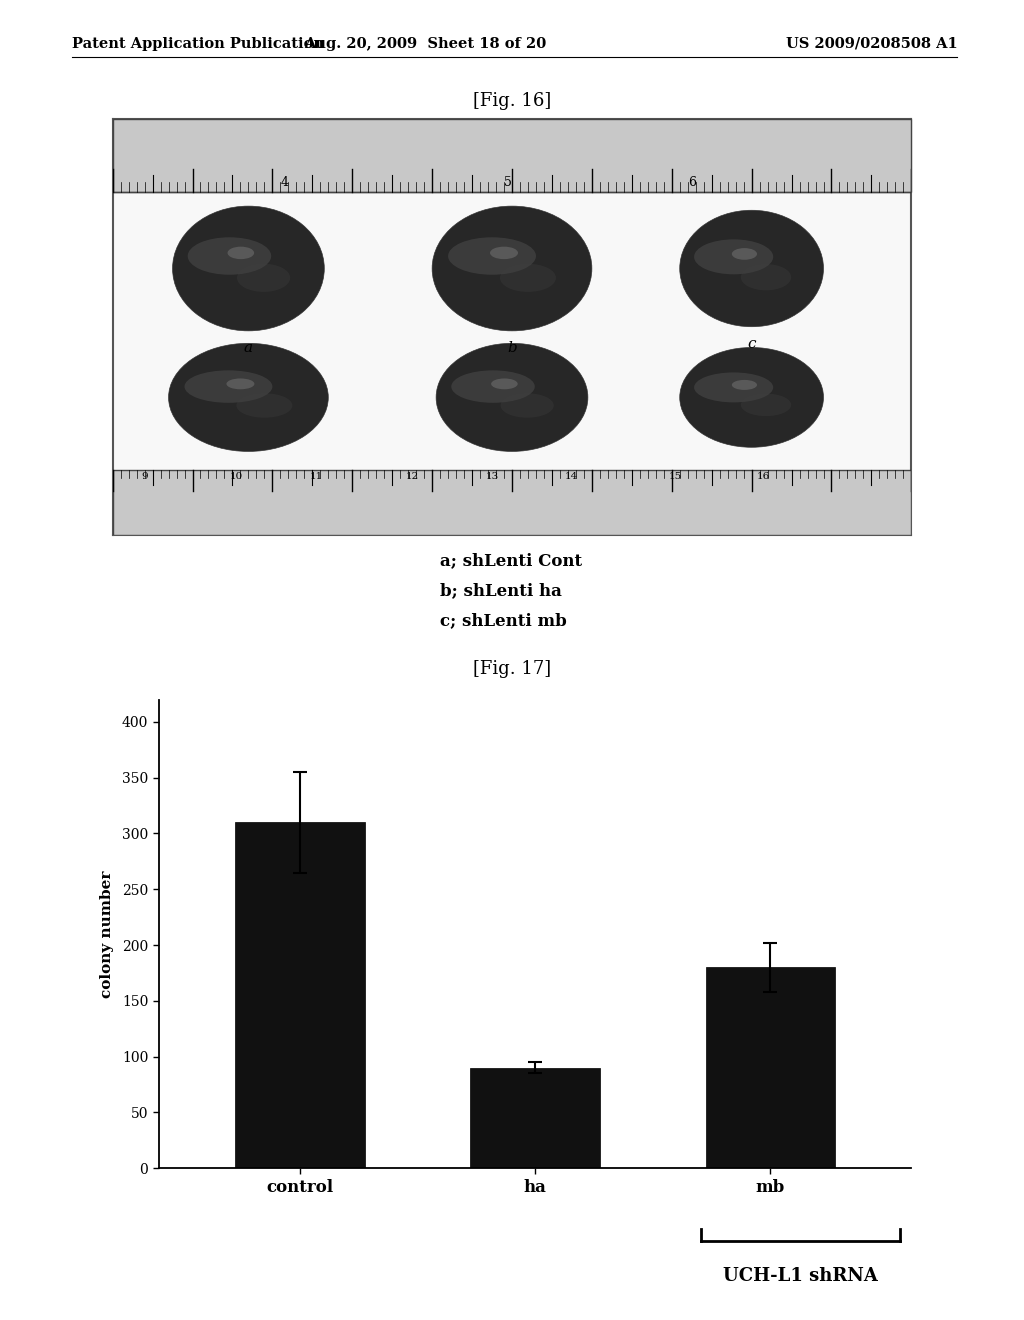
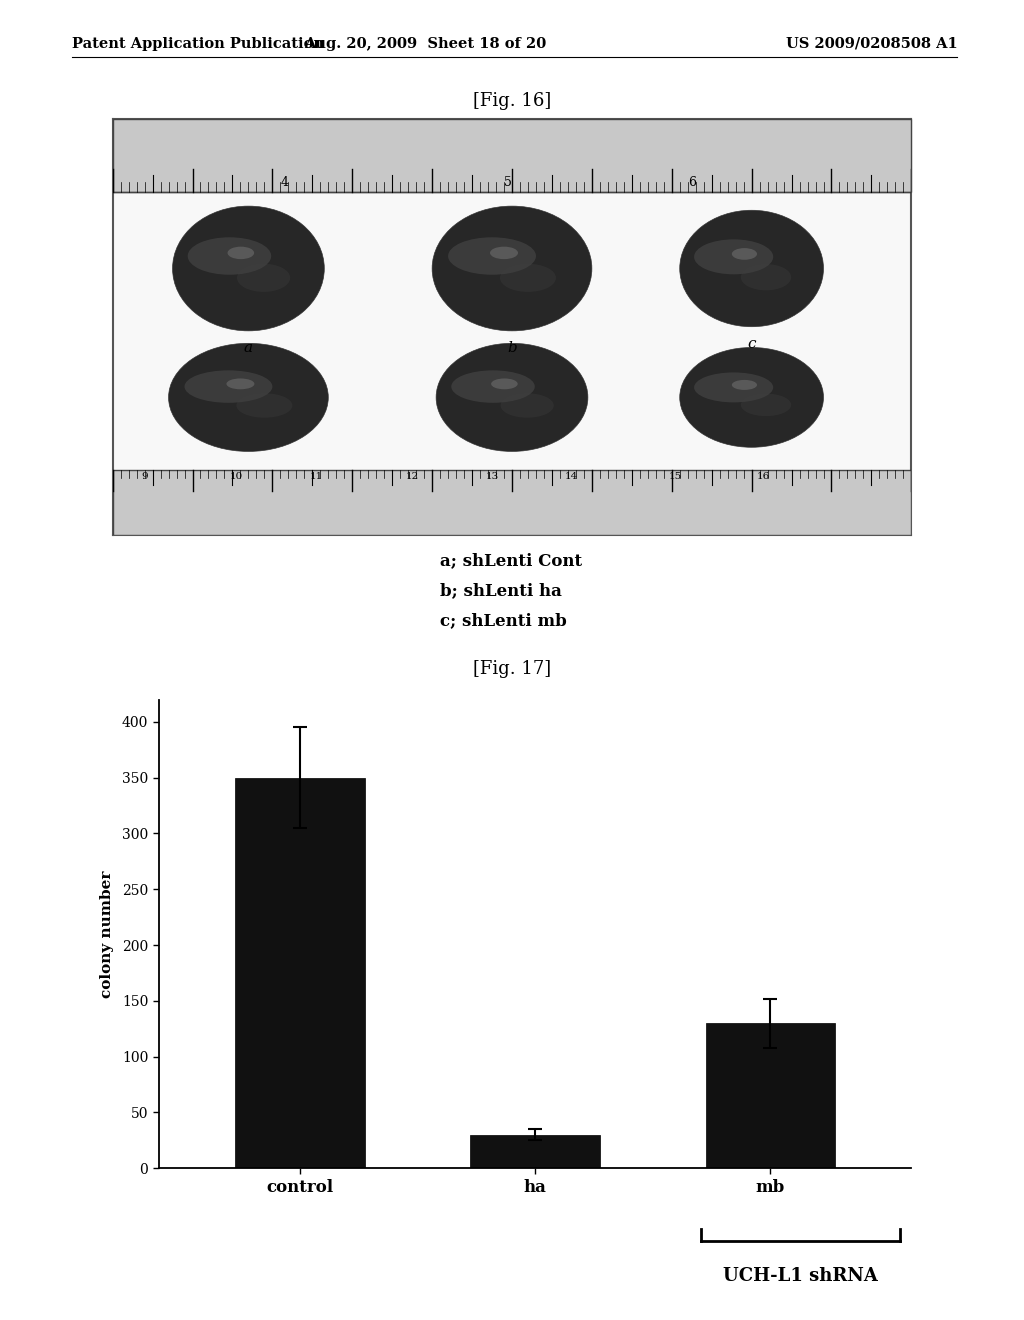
control: 310 -> 350
ha: 90 -> 30
mb: 180 -> 130
